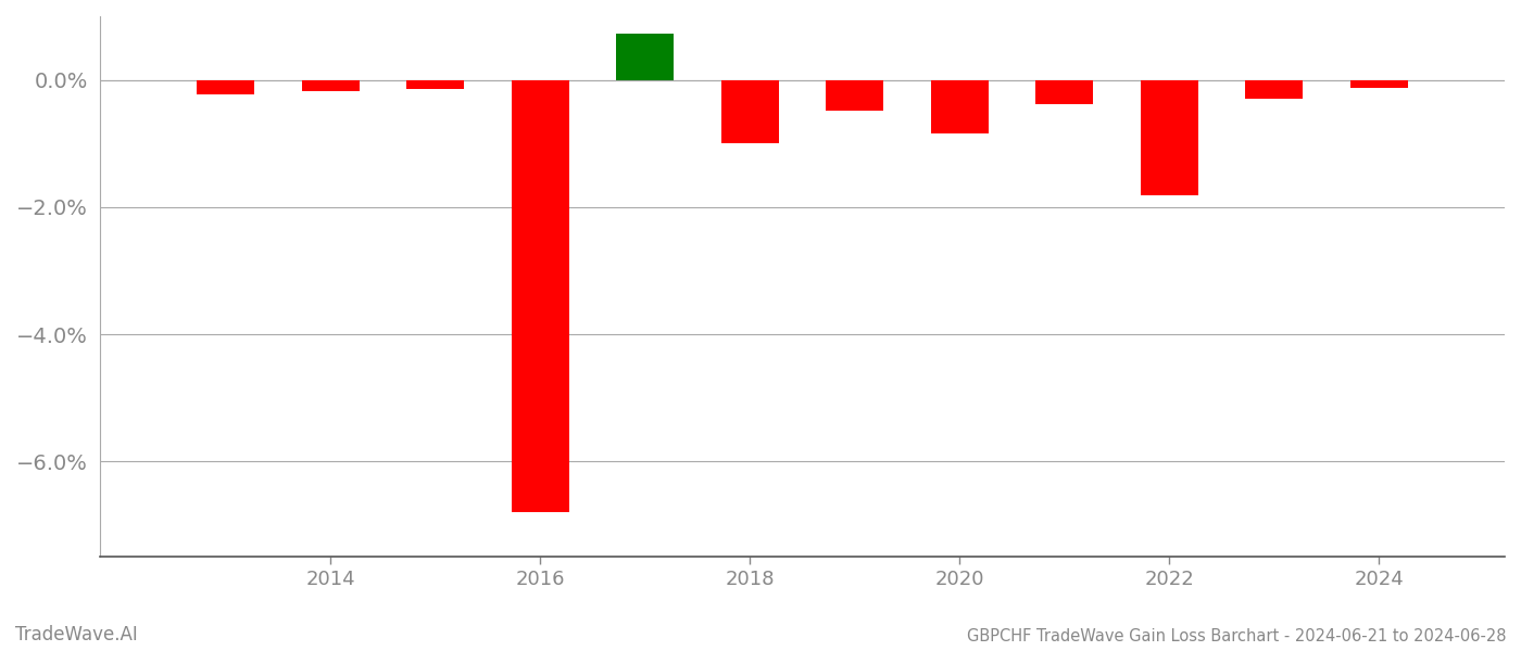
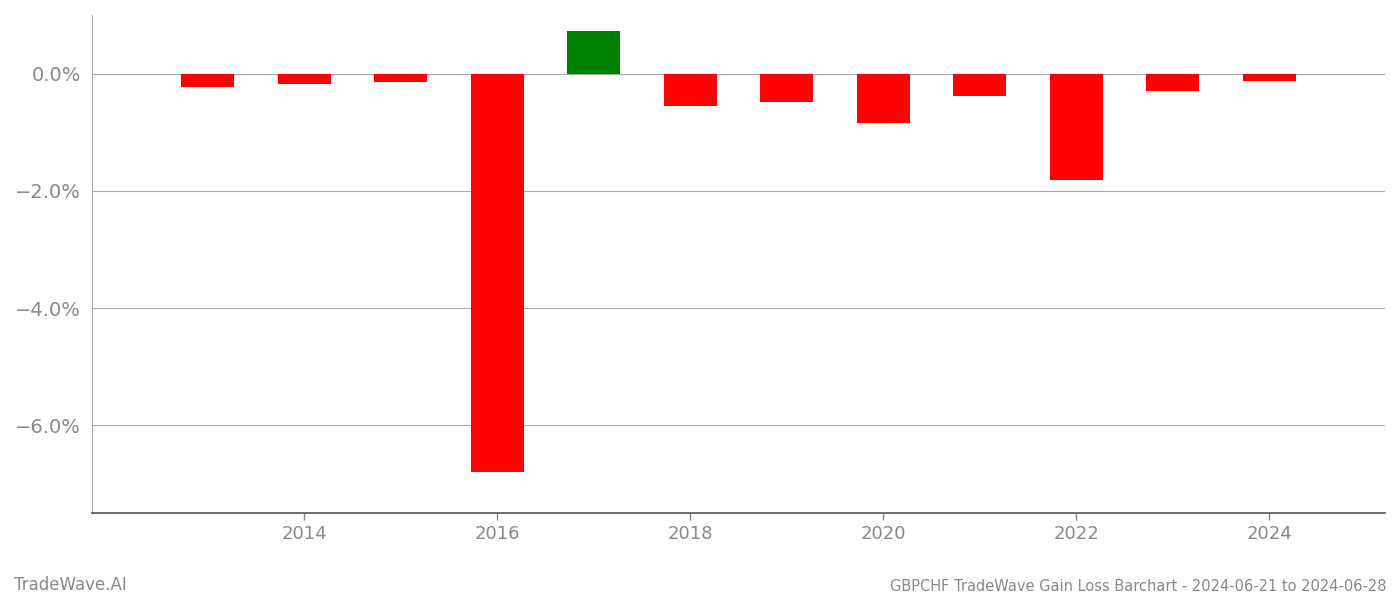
2018: -1.00% -> -0.55%
